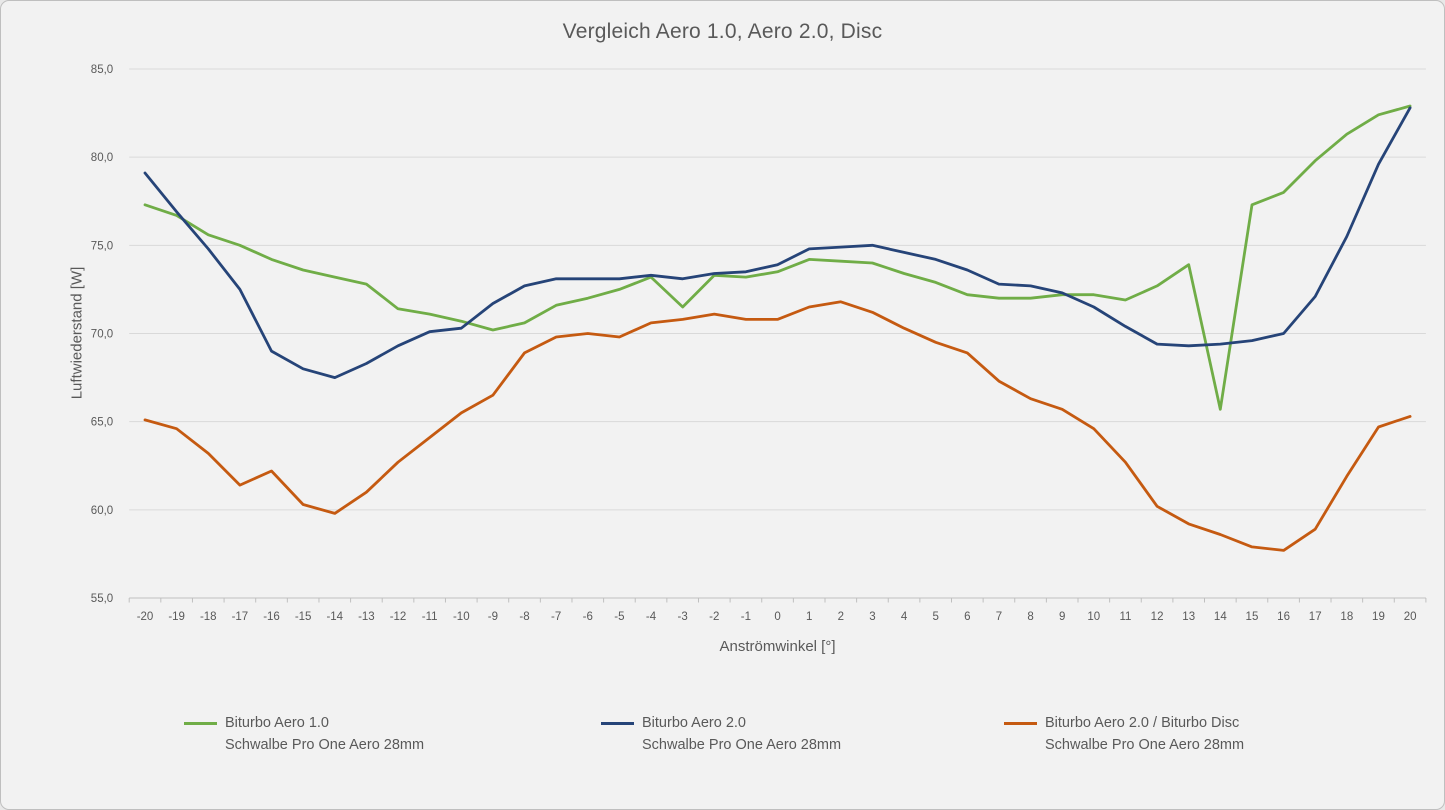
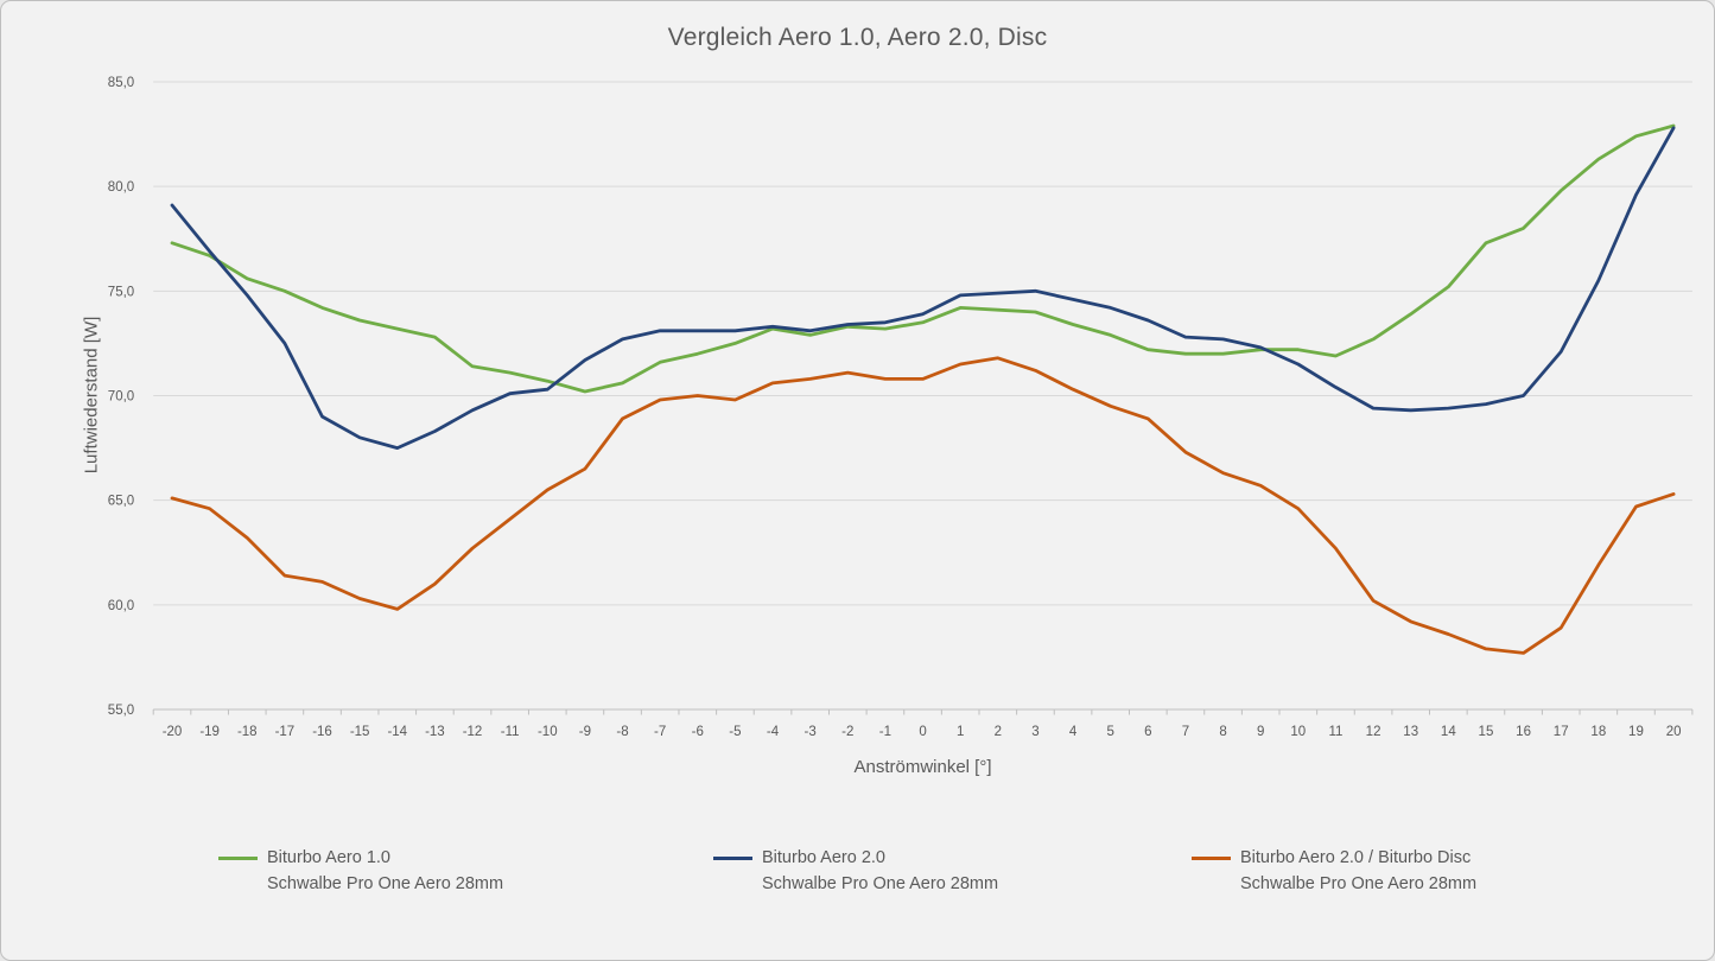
Biturbo Aero 2.0 / Biturbo Disc/-16: 62,2 -> 61,1
Biturbo Aero 1.0/-3: 71,5 -> 72,9
Biturbo Aero 1.0/14: 65,7 -> 75,2
